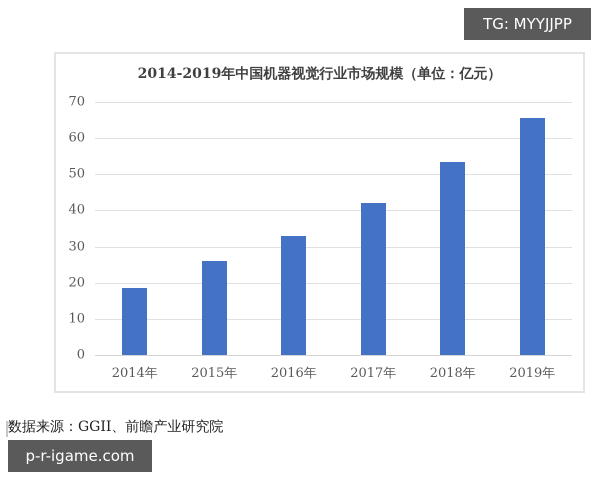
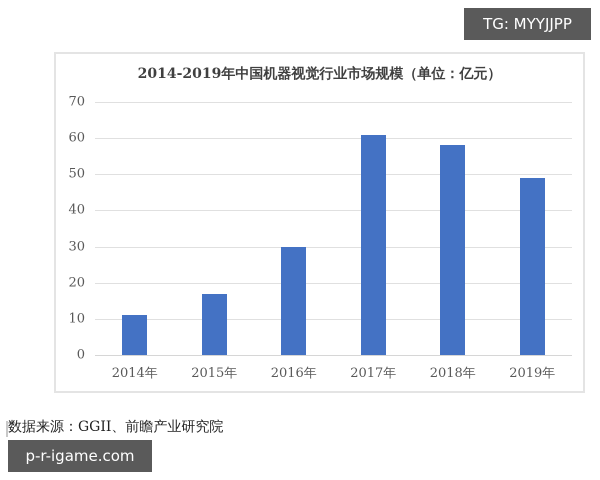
2014年: 18 -> 11
2015年: 26 -> 17
2016年: 33 -> 30
2017年: 42 -> 61
2018年: 54 -> 58
2019年: 66 -> 49
